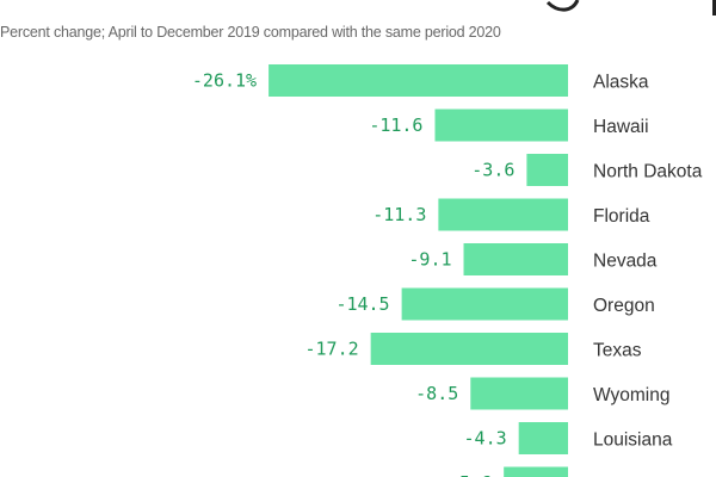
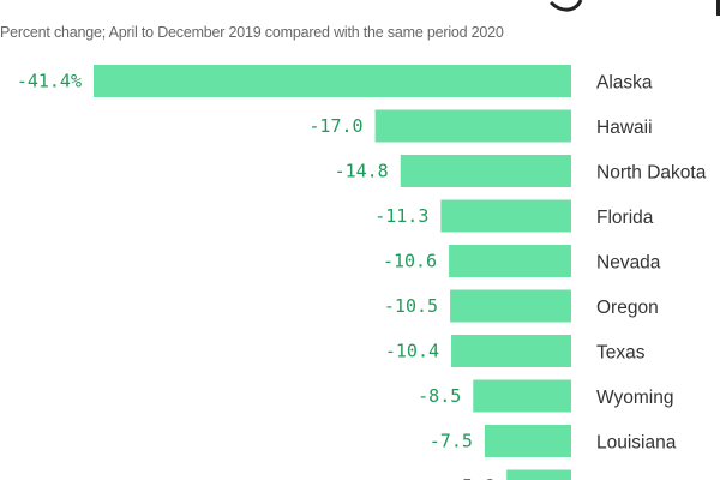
Alaska: -26.1% -> -41.4%
Hawaii: -11.6 -> -17.0
North Dakota: -3.6 -> -14.8
Nevada: -9.1 -> -10.6
Oregon: -14.5 -> -10.5
Texas: -17.2 -> -10.4
Louisiana: -4.3 -> -7.5
